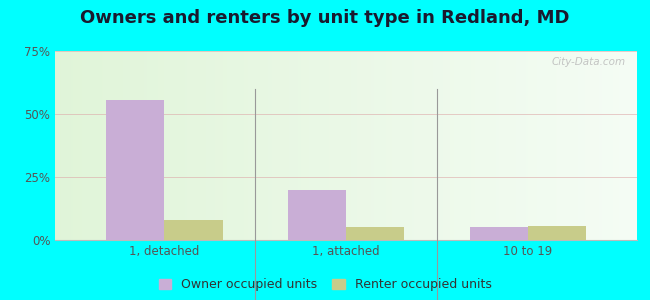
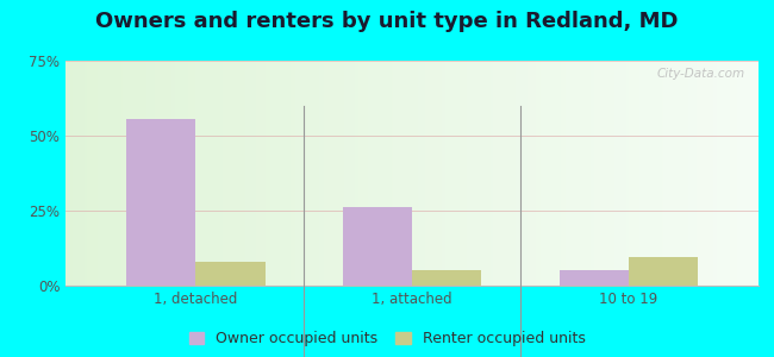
Owner occupied units/1, attached: 20.0% -> 26.0%
Renter occupied units/10 to 19: 5.5% -> 9.5%
